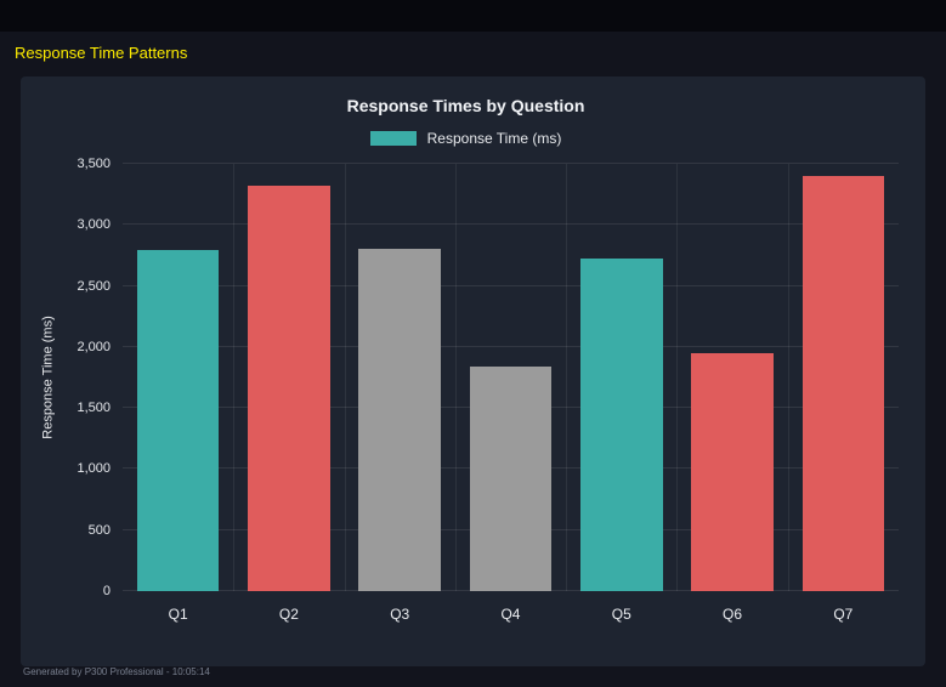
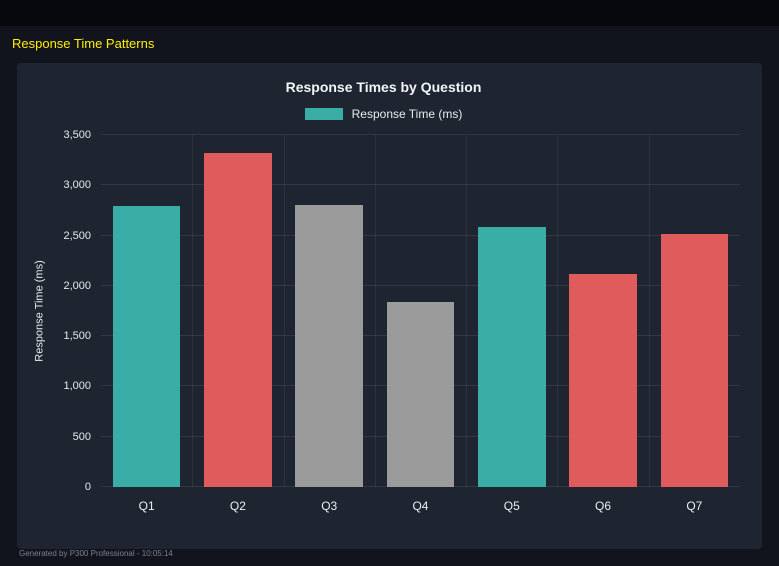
Q5: 2720 -> 2590
Q6: 1950 -> 2120
Q7: 3400 -> 2520
